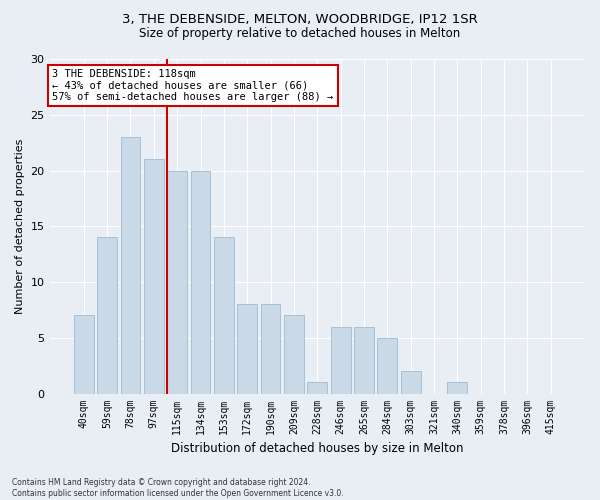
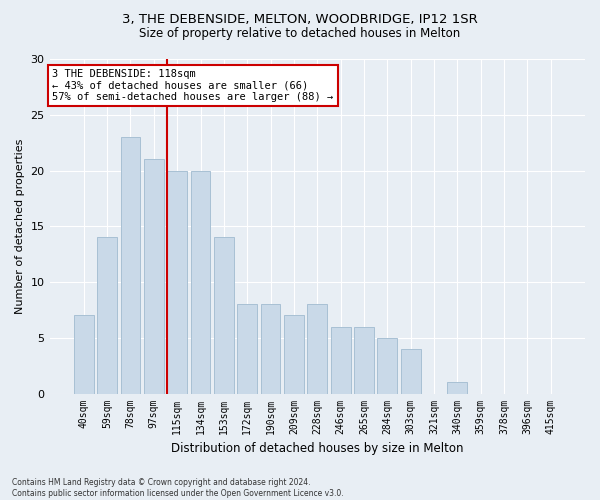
228sqm: 1 -> 8
303sqm: 2 -> 4
